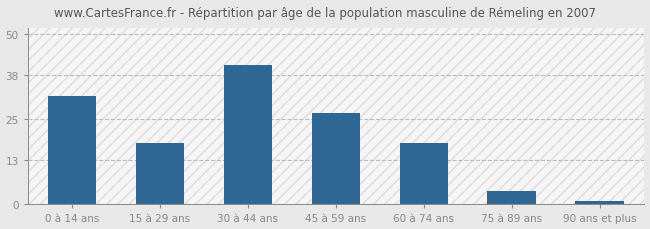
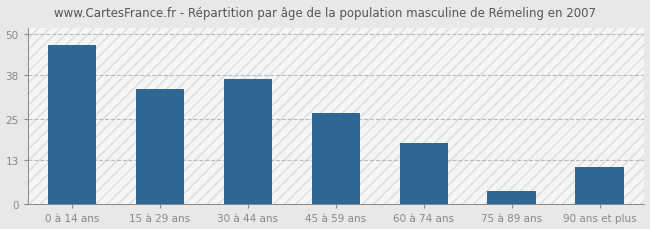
0 à 14 ans: 32 -> 47
15 à 29 ans: 18 -> 34
30 à 44 ans: 41 -> 37
90 ans et plus: 1 -> 11
